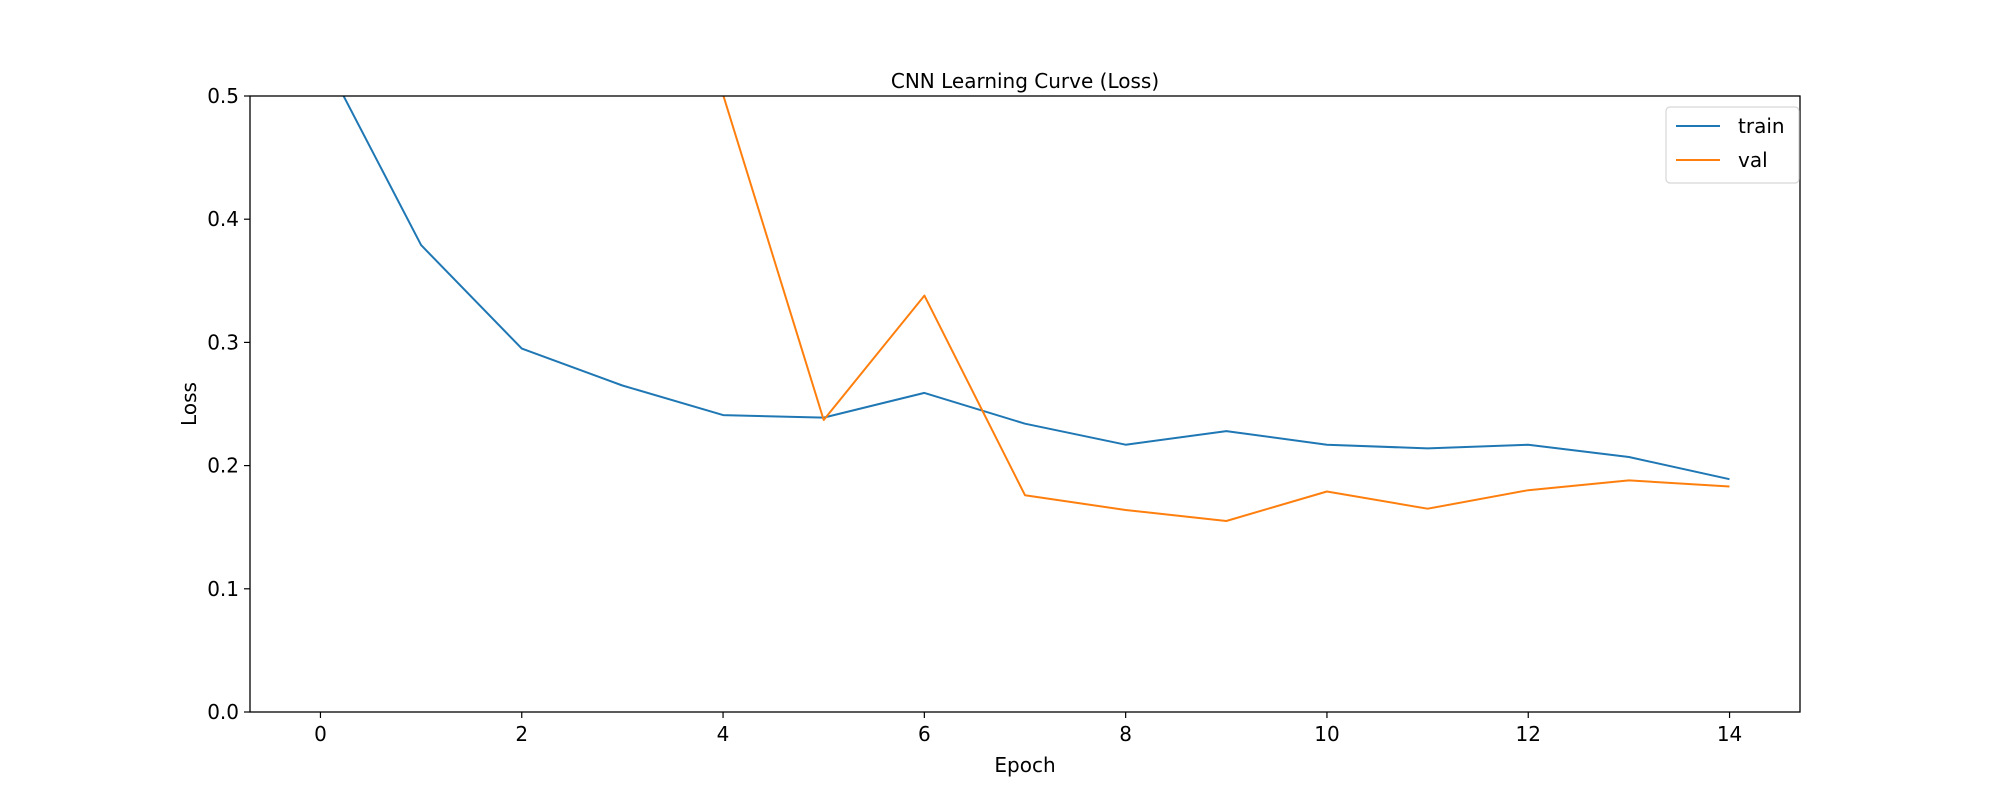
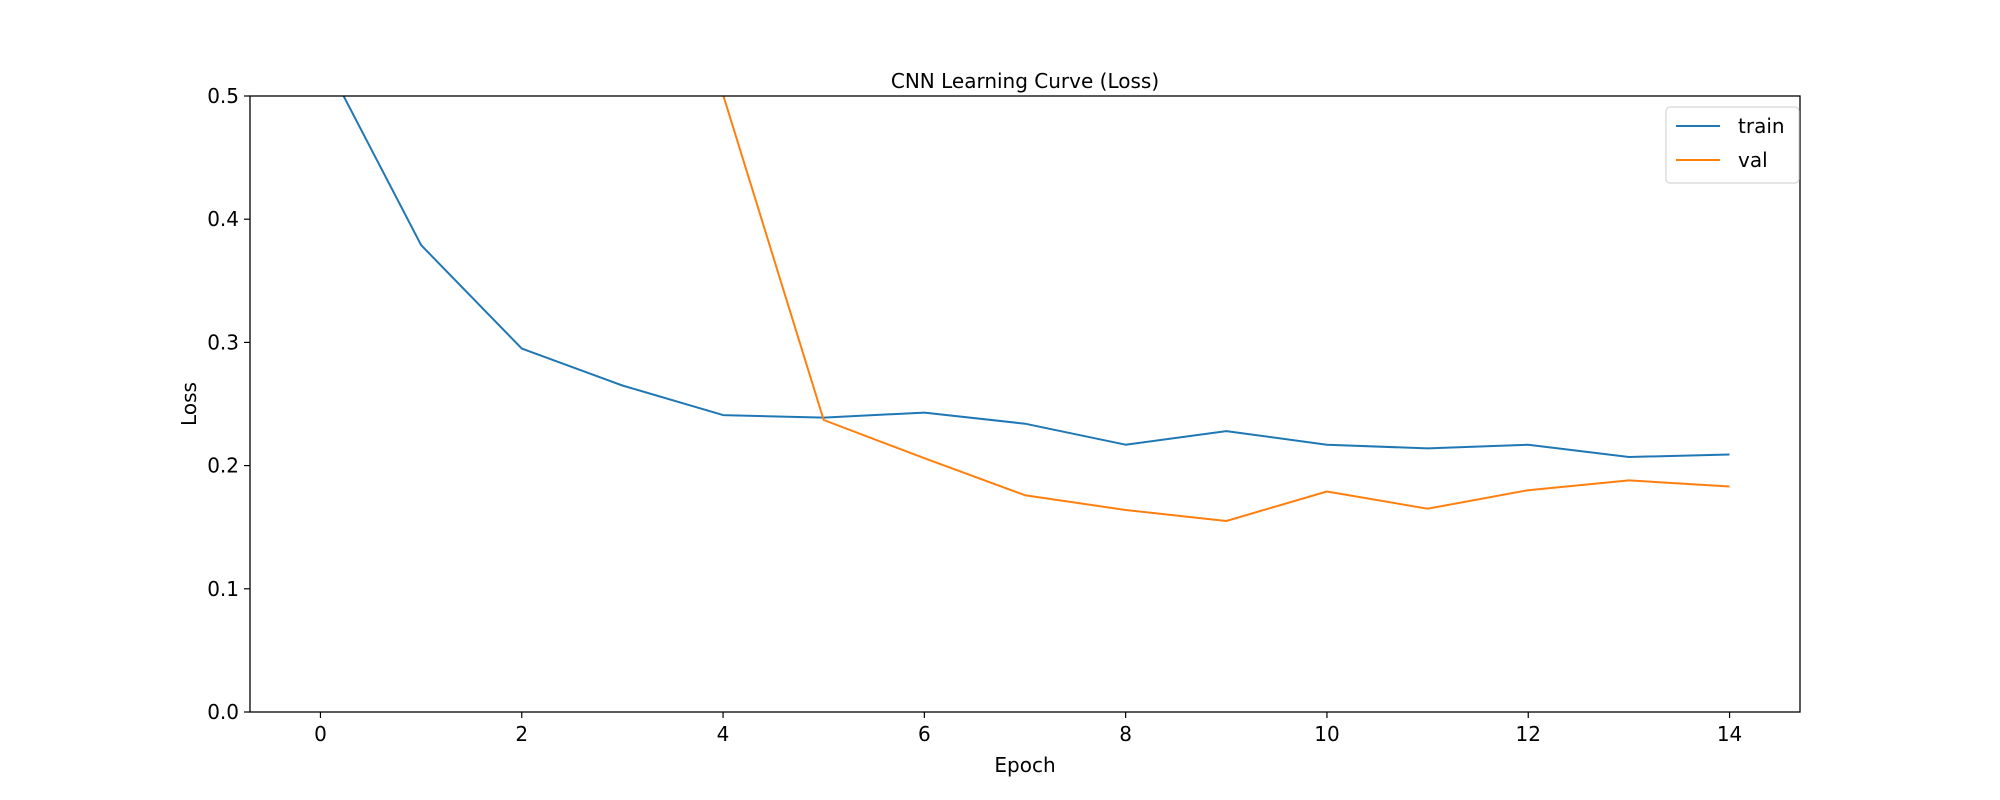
train/6: 0.259 -> 0.243
val/6: 0.338 -> 0.206
train/14: 0.189 -> 0.209
